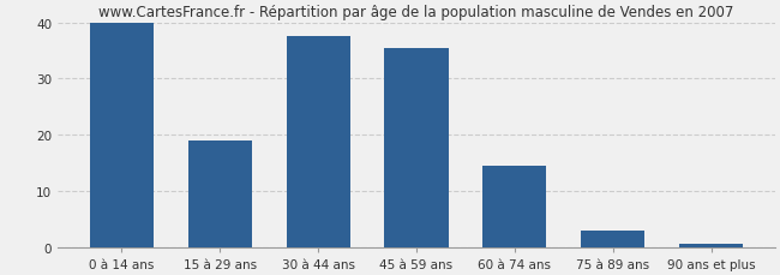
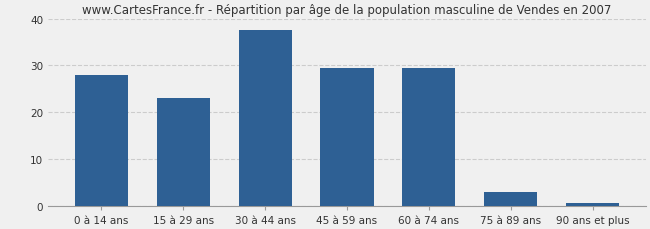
0 à 14 ans: 40.0 -> 28.0
15 à 29 ans: 19.0 -> 23.0
45 à 59 ans: 35.5 -> 29.5
60 à 74 ans: 14.5 -> 29.5
